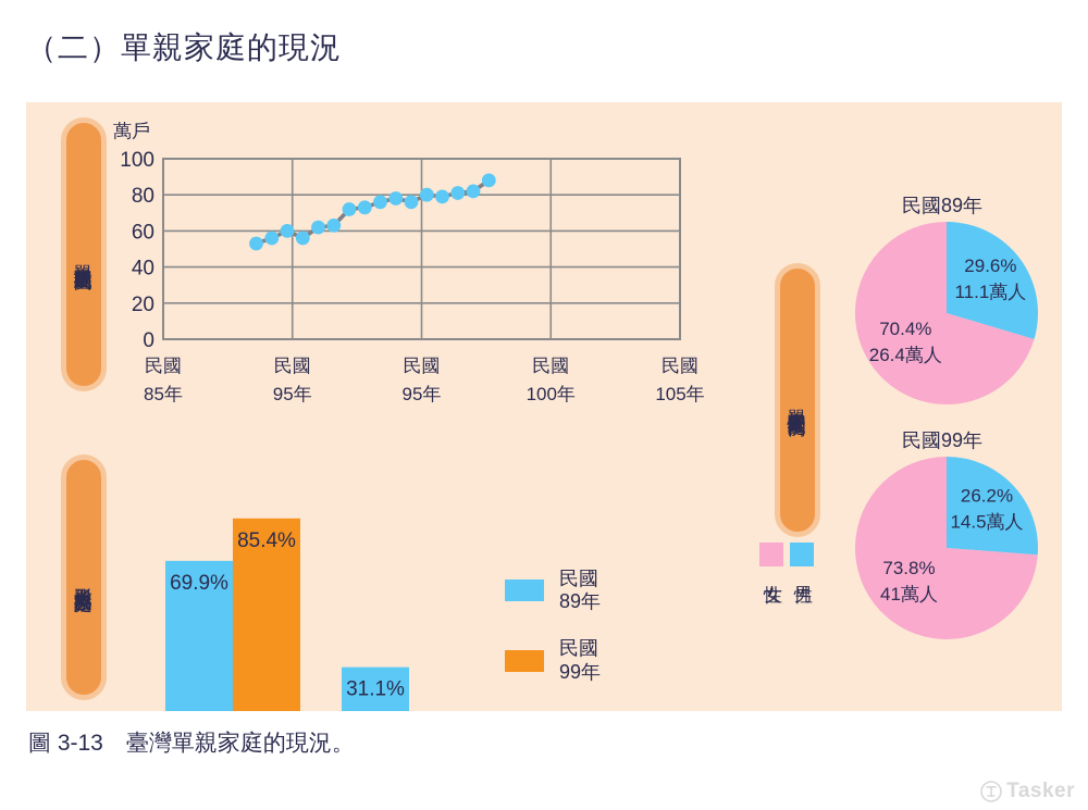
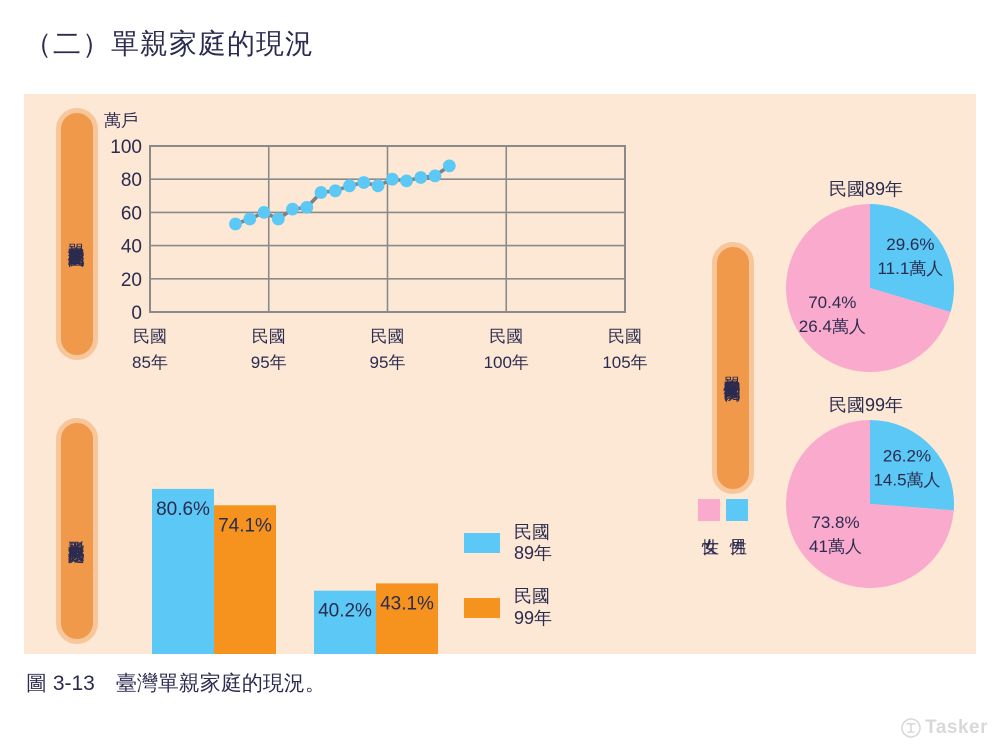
形成單親家庭原因/民國89年/未婚或離婚: 69.9% -> 80.6%
形成單親家庭原因/民國99年/未婚或離婚: 85.4% -> 74.1%
形成單親家庭原因/民國89年/配偶死亡或其他: 31.1% -> 40.2%
形成單親家庭原因/民國99年/配偶死亡或其他: 14.6% -> 43.1%
